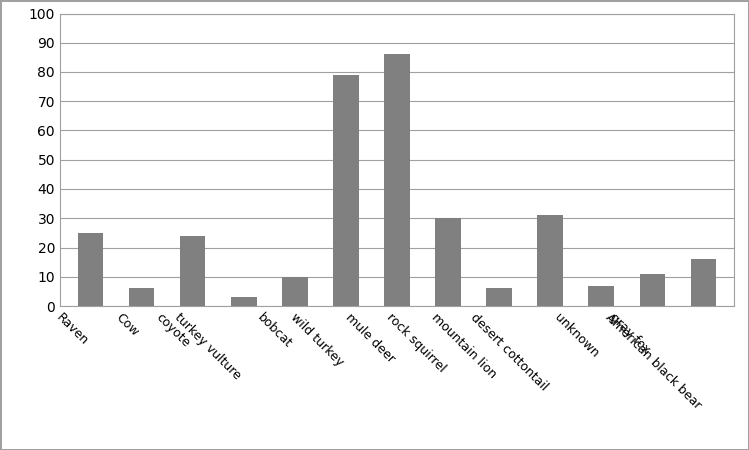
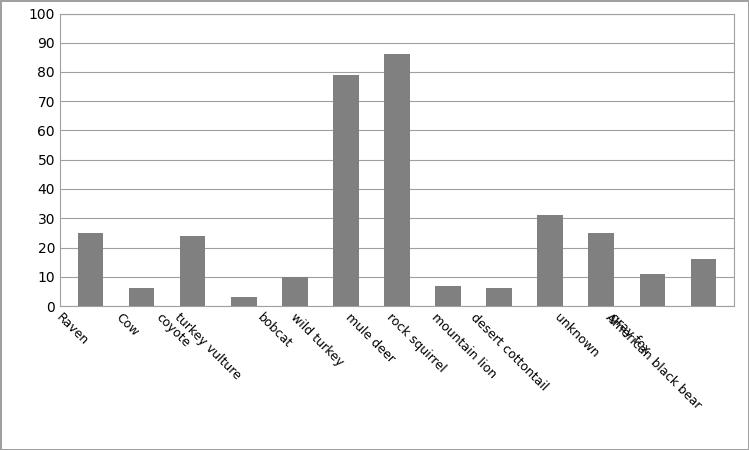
rock squirrel: 30 -> 7
unknown: 7 -> 25
